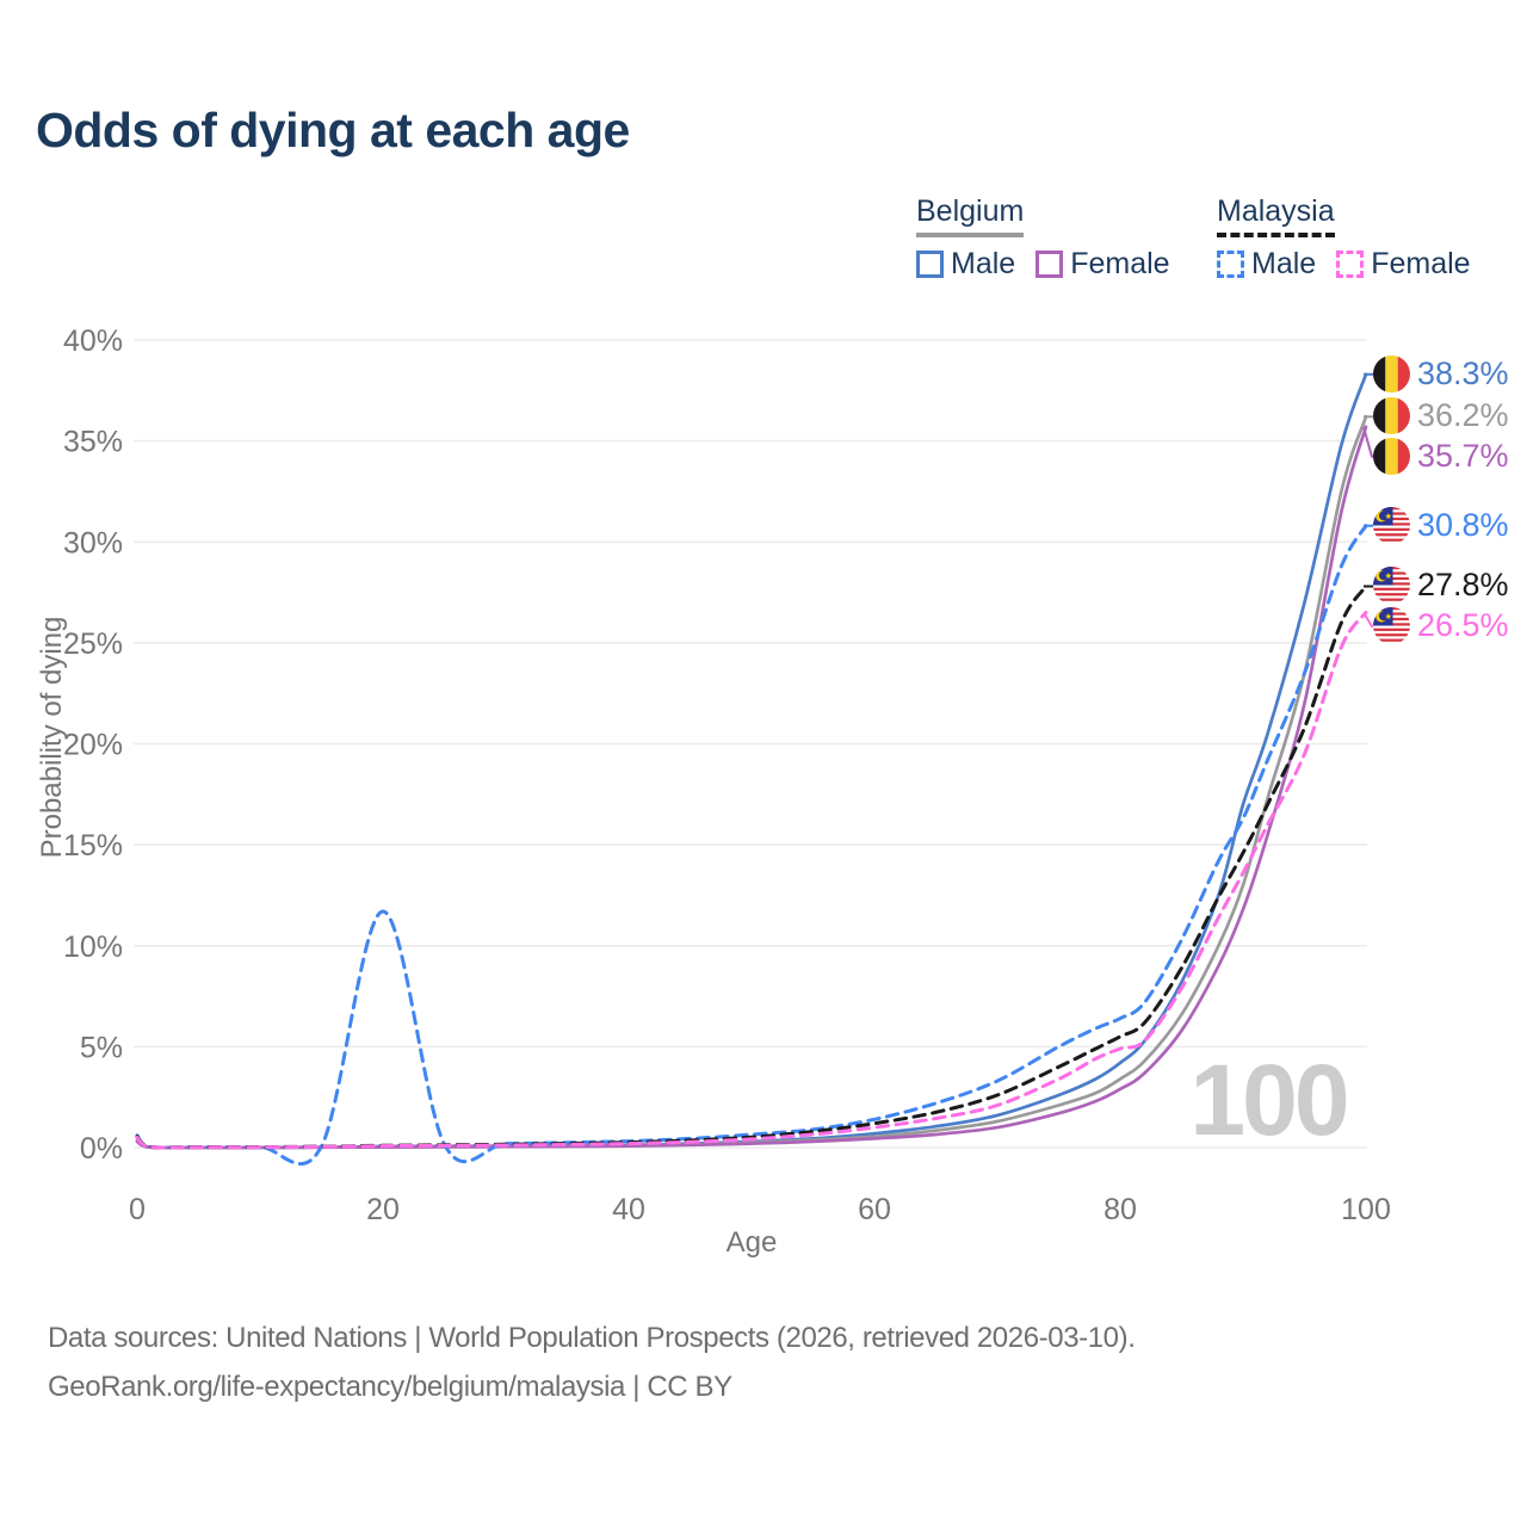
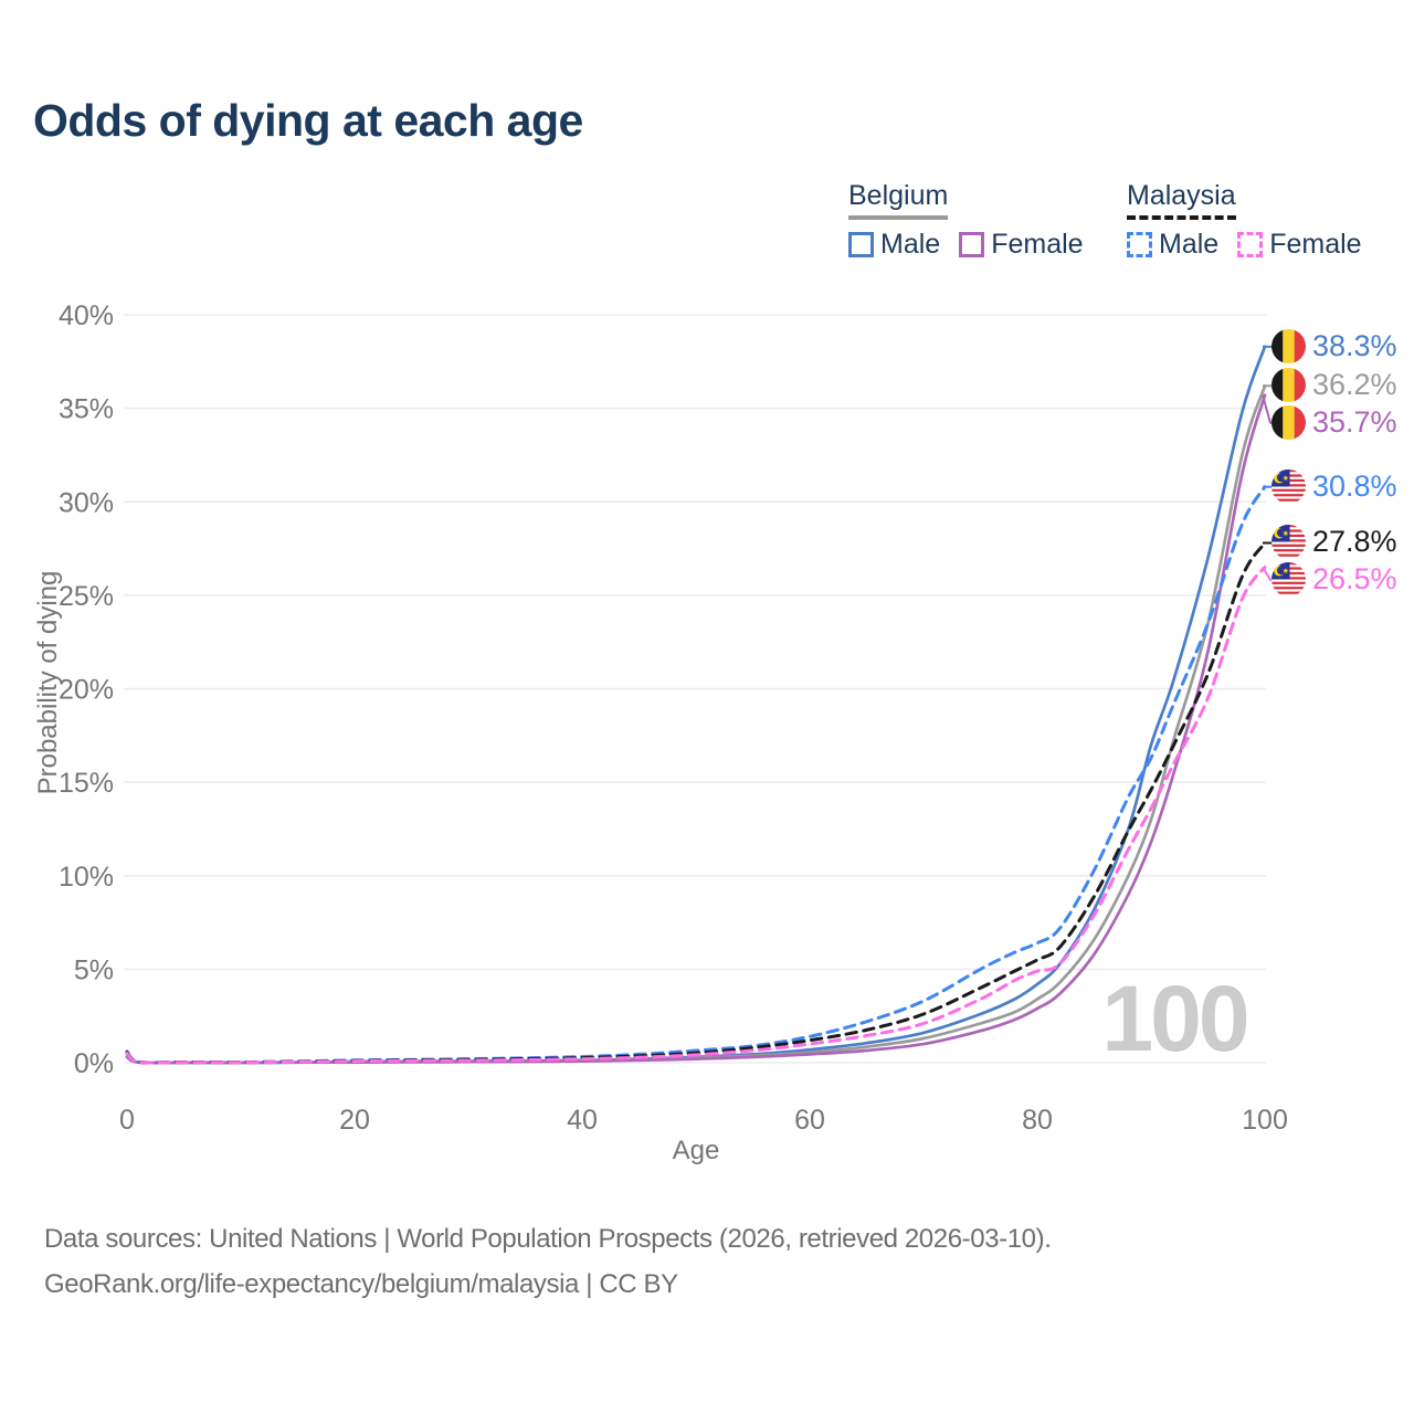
Malaysia Male/20: 11.7% -> 0.1%
